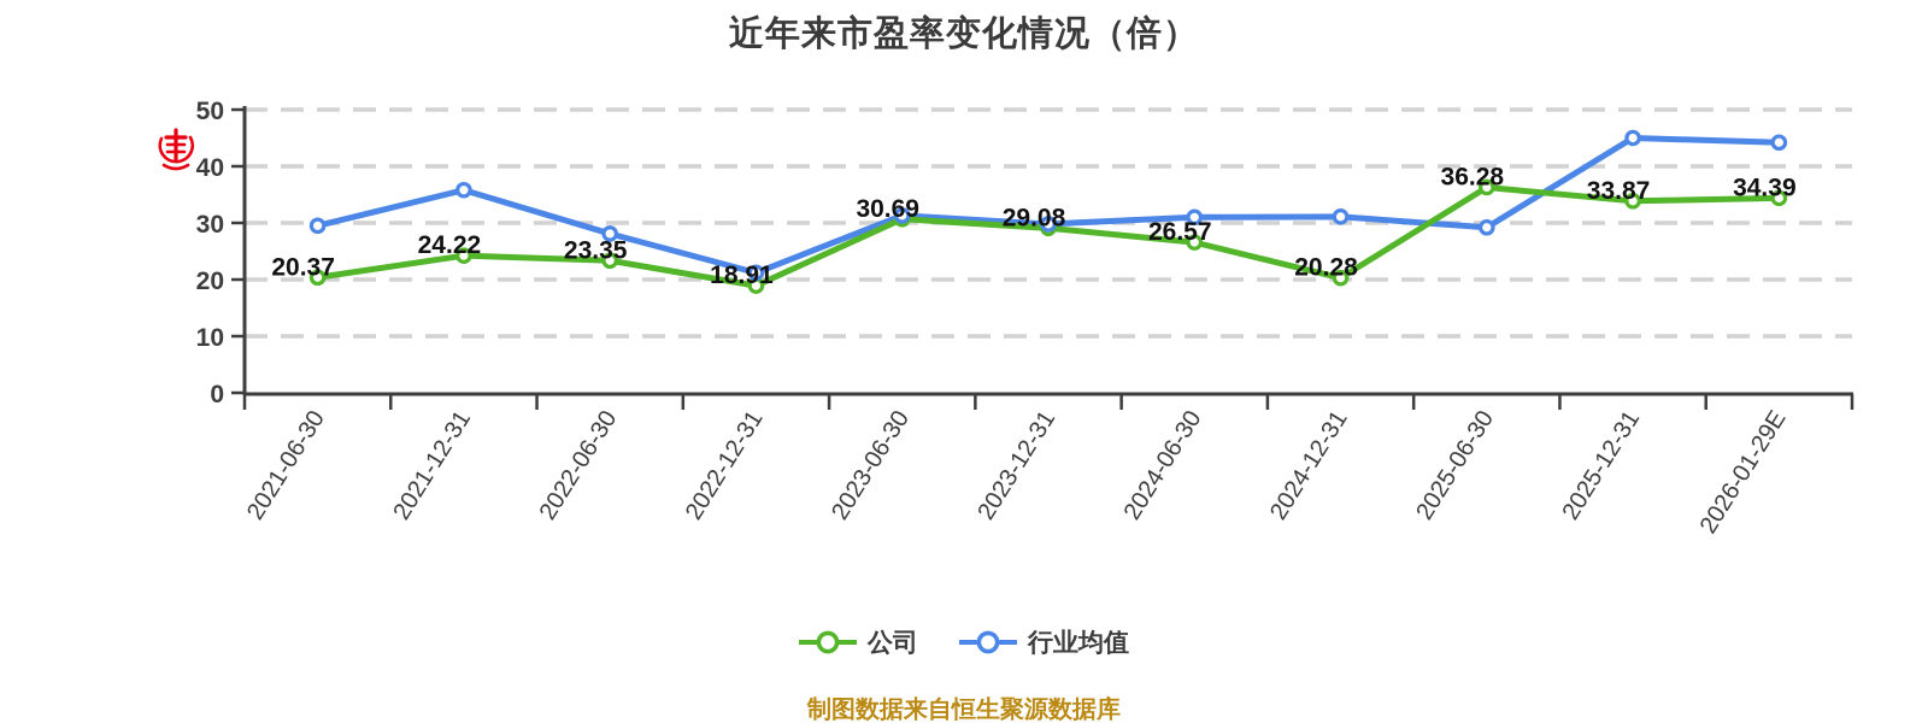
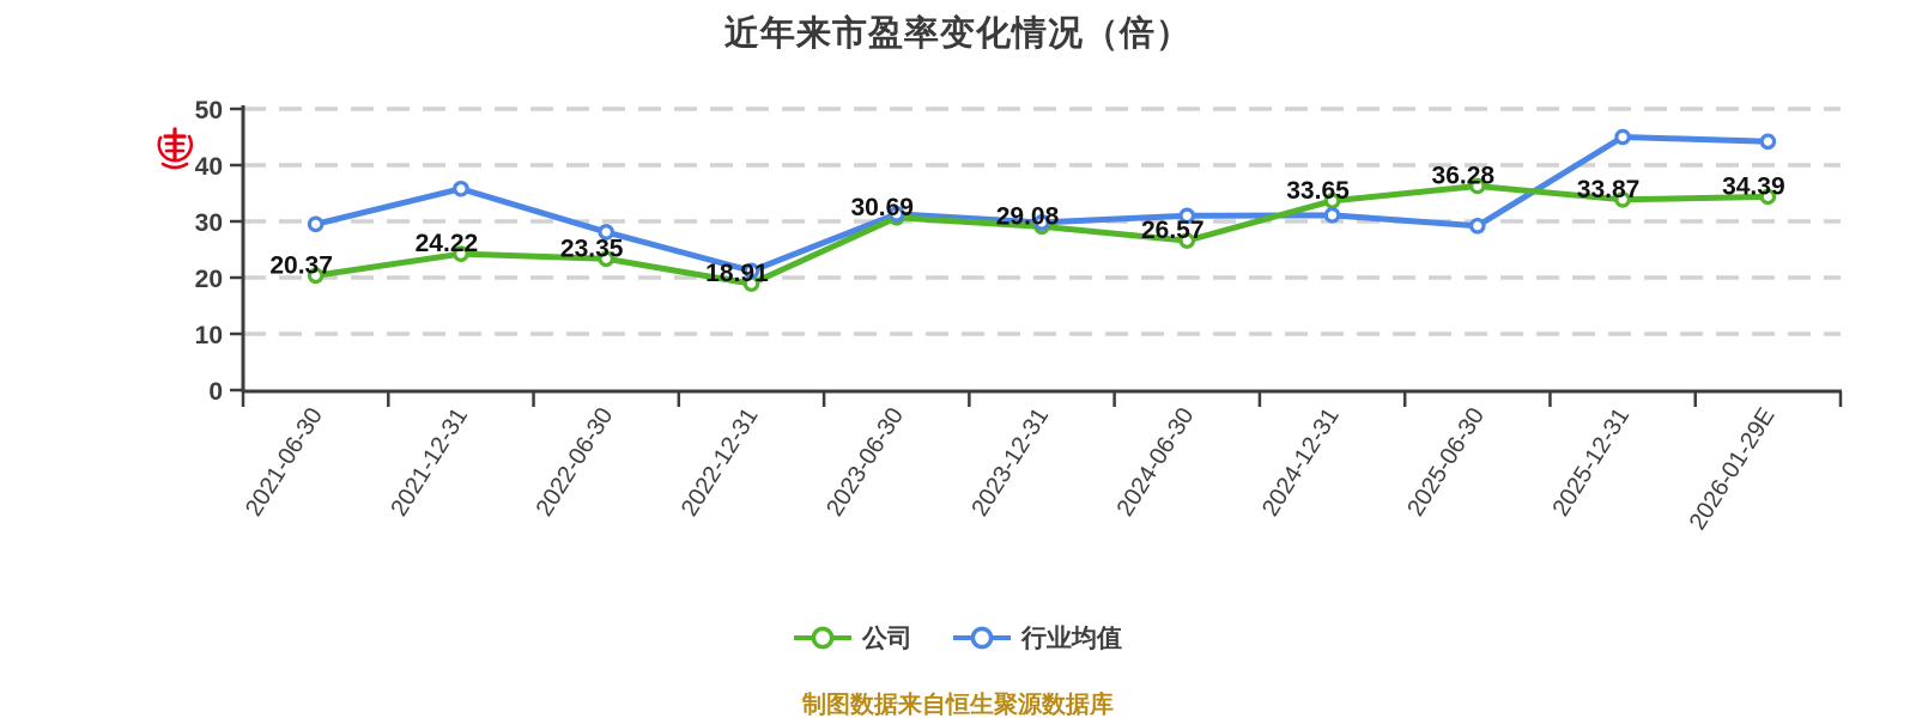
公司/2024-12-31: 20.28 -> 33.65
